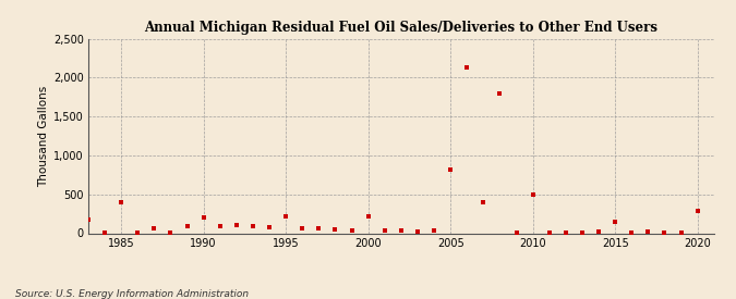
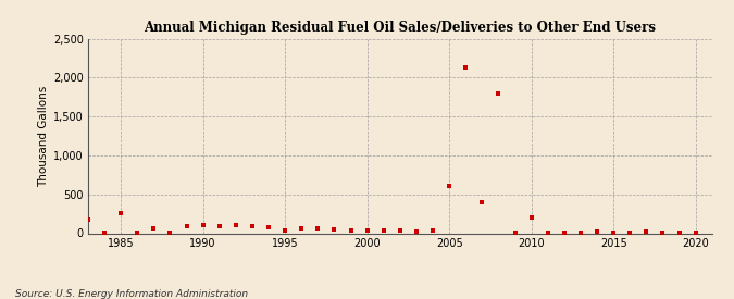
1985: 400 -> 260
1990: 200 -> 100
1995: 220 -> 30
2000: 220 -> 30
2005: 820 -> 600
2010: 500 -> 200
2015: 140 -> 0
2020: 280 -> 0
